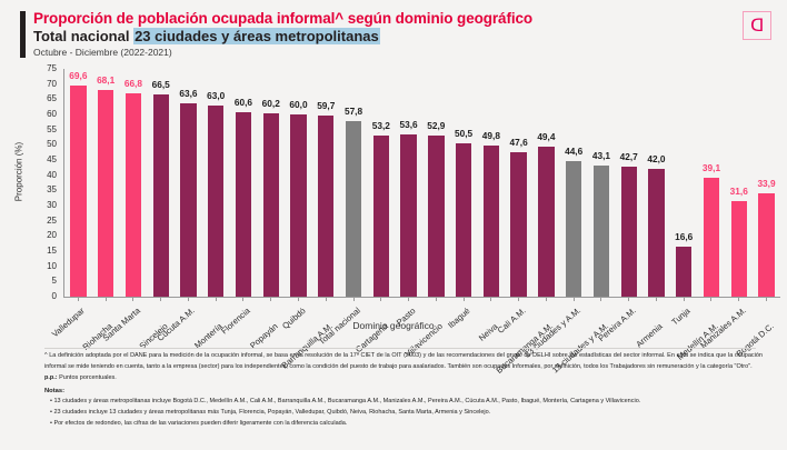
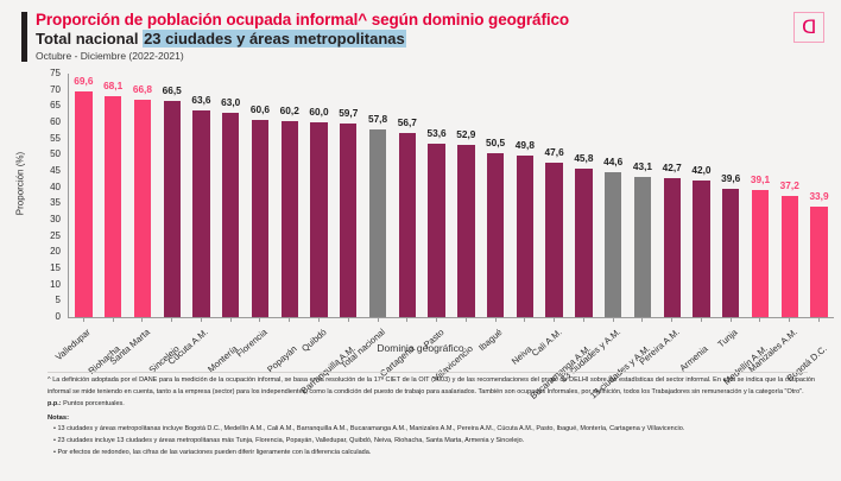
Cartagena: 53,2 -> 56,7
Bucaramanga A.M.: 49,4 -> 45,8
Tunja: 16,6 -> 39,6
Manizales A.M.: 31,6 -> 37,2
